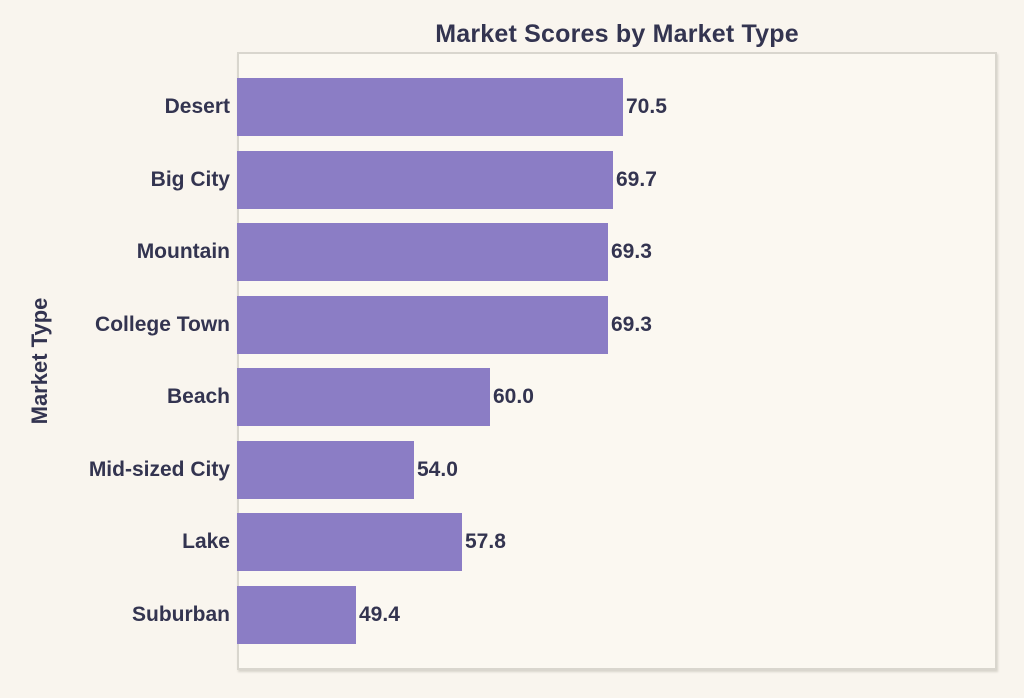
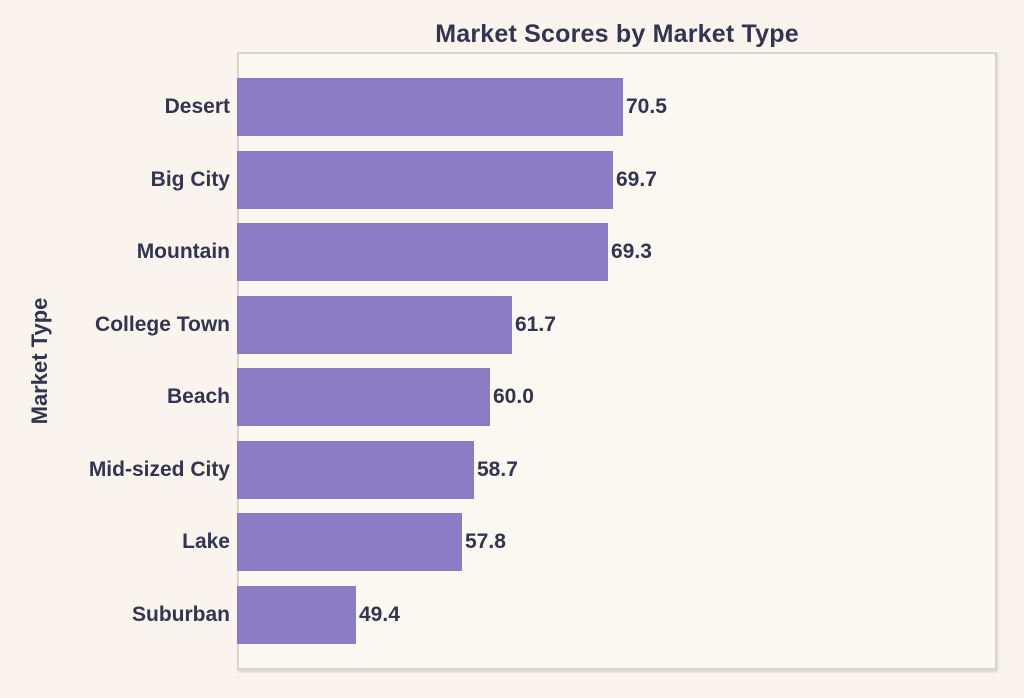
College Town: 69.3 -> 61.7
Mid-sized City: 54.0 -> 58.7
